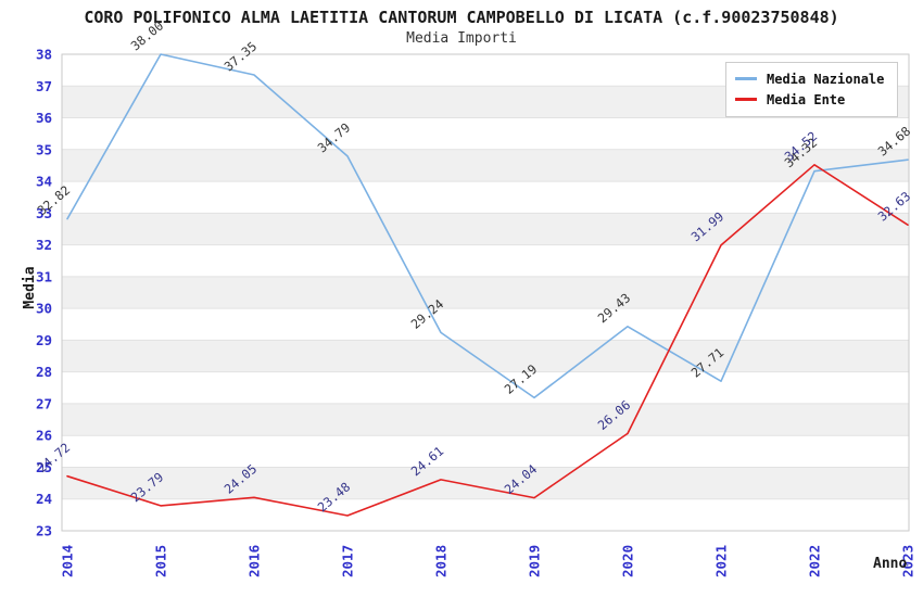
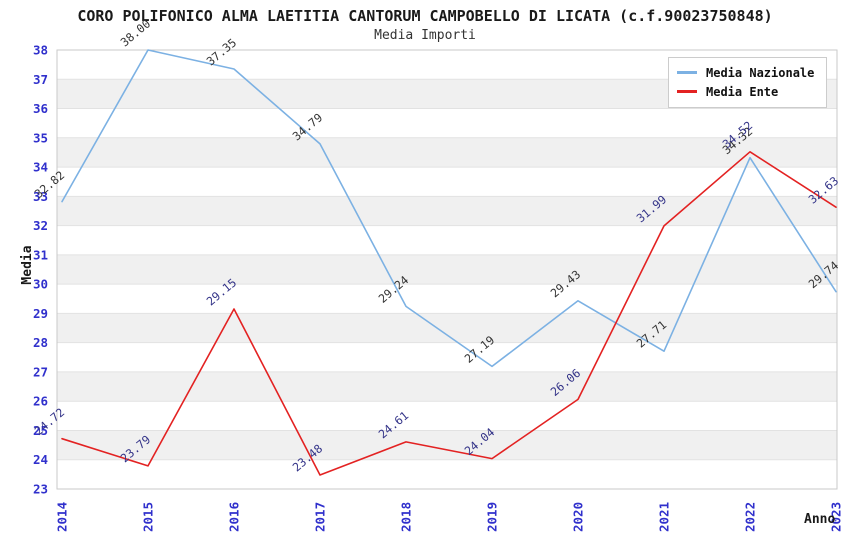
Media Ente/2016: 24.05 -> 29.15
Media Nazionale/2023: 34.68 -> 29.74
